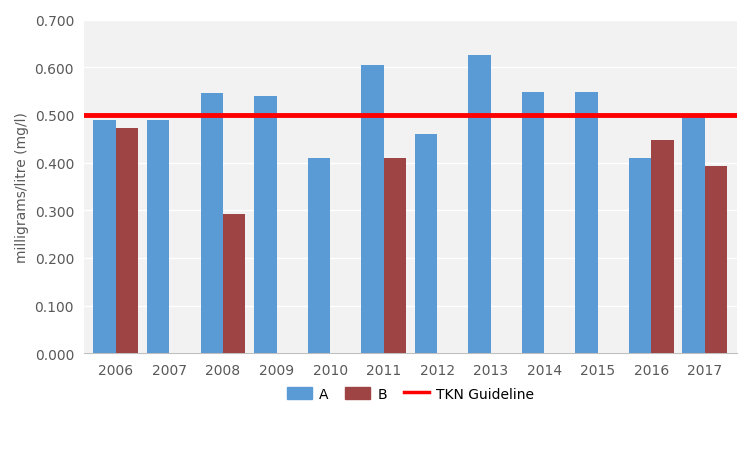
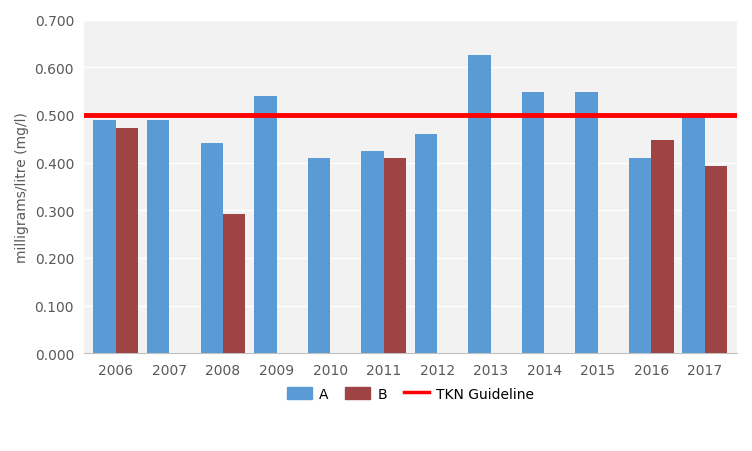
A/2008: 0.545 -> 0.440
A/2011: 0.605 -> 0.425
